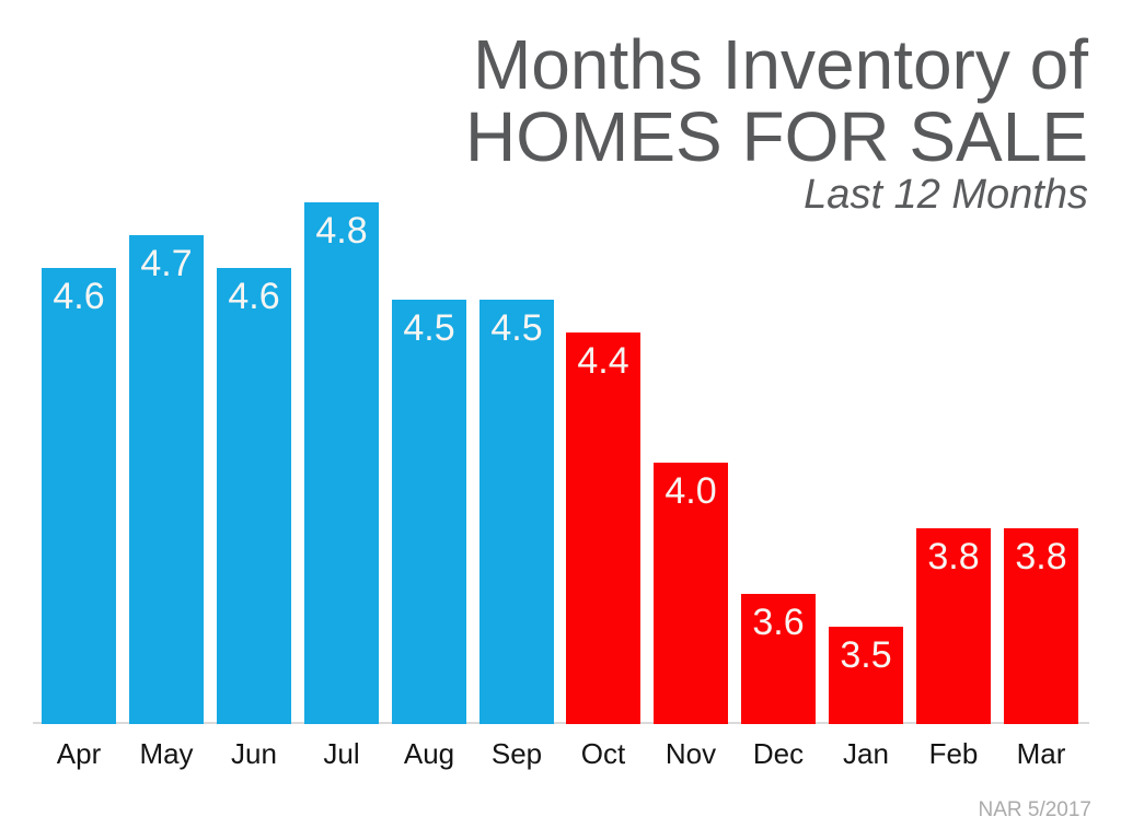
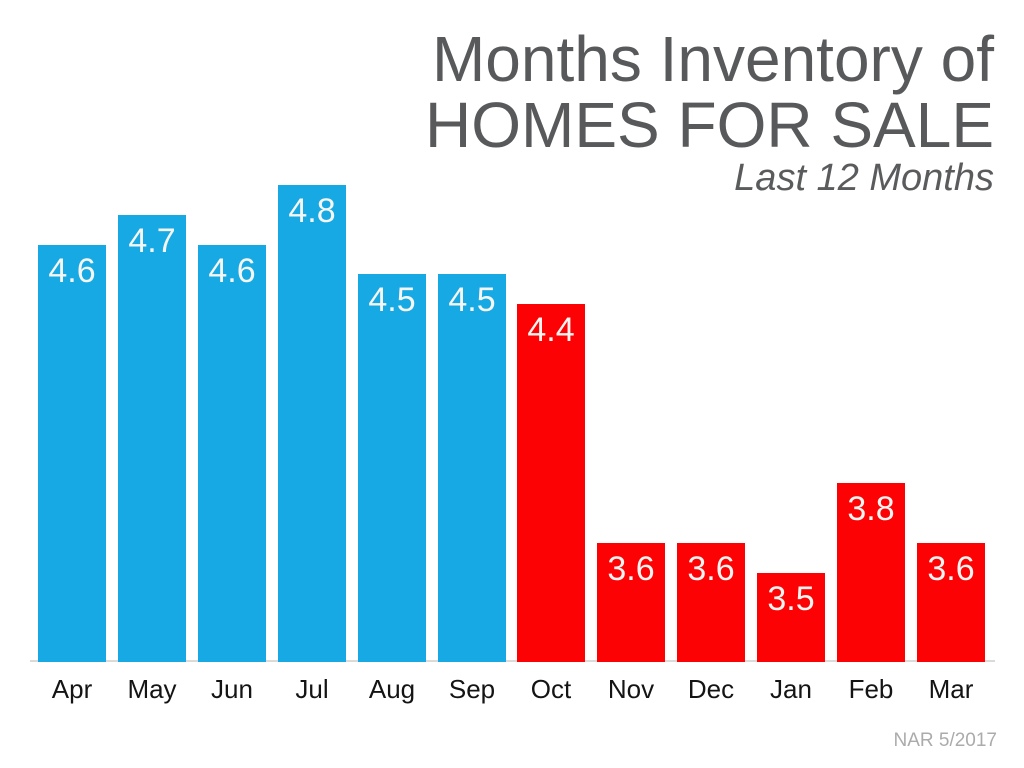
Nov: 4.0 -> 3.6
Mar: 3.8 -> 3.6
